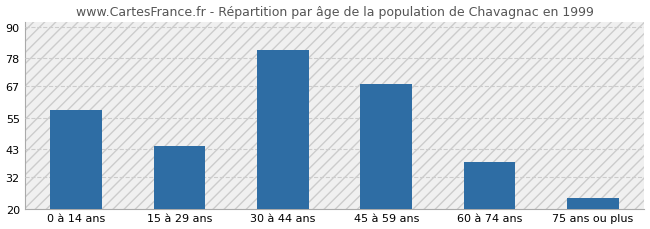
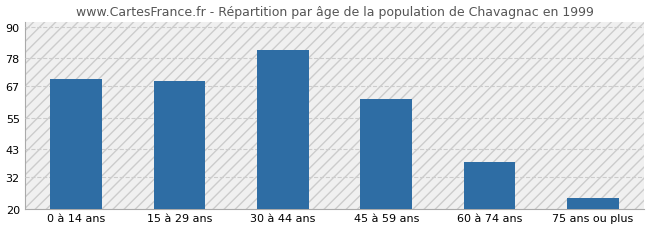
0 à 14 ans: 58 -> 70
15 à 29 ans: 44 -> 69
45 à 59 ans: 68 -> 62
